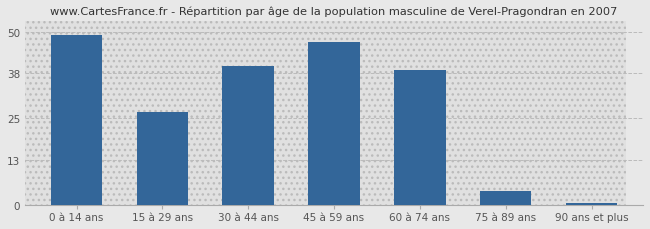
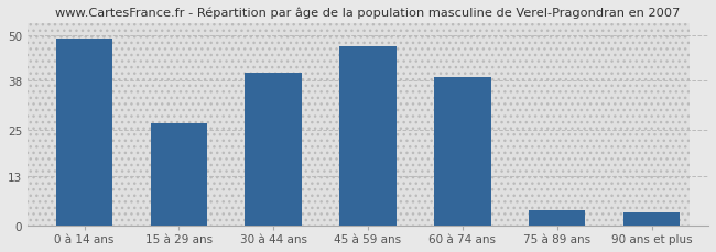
90 ans et plus: 0.5 -> 3.5
